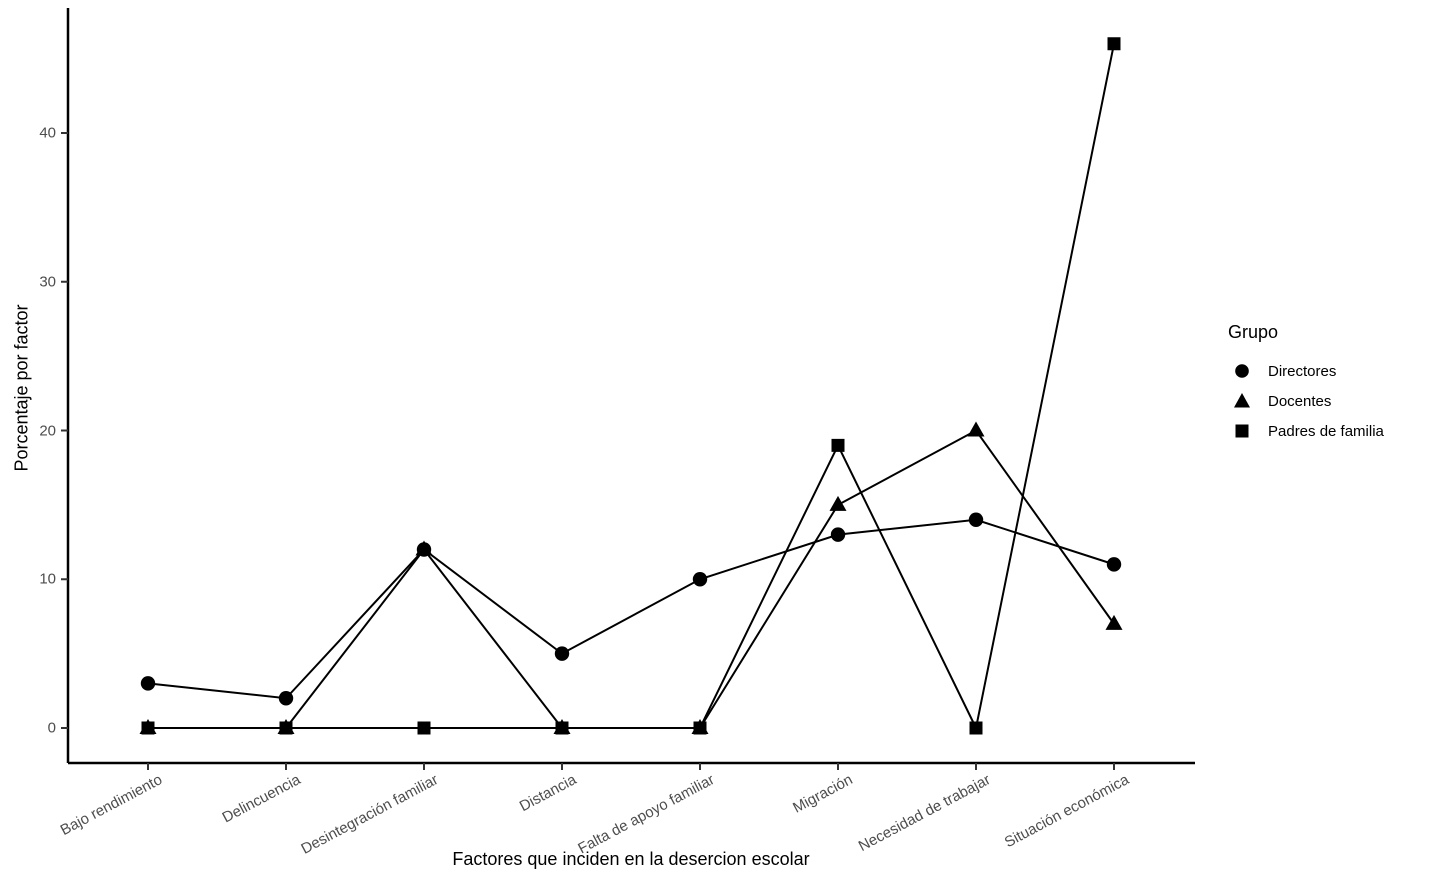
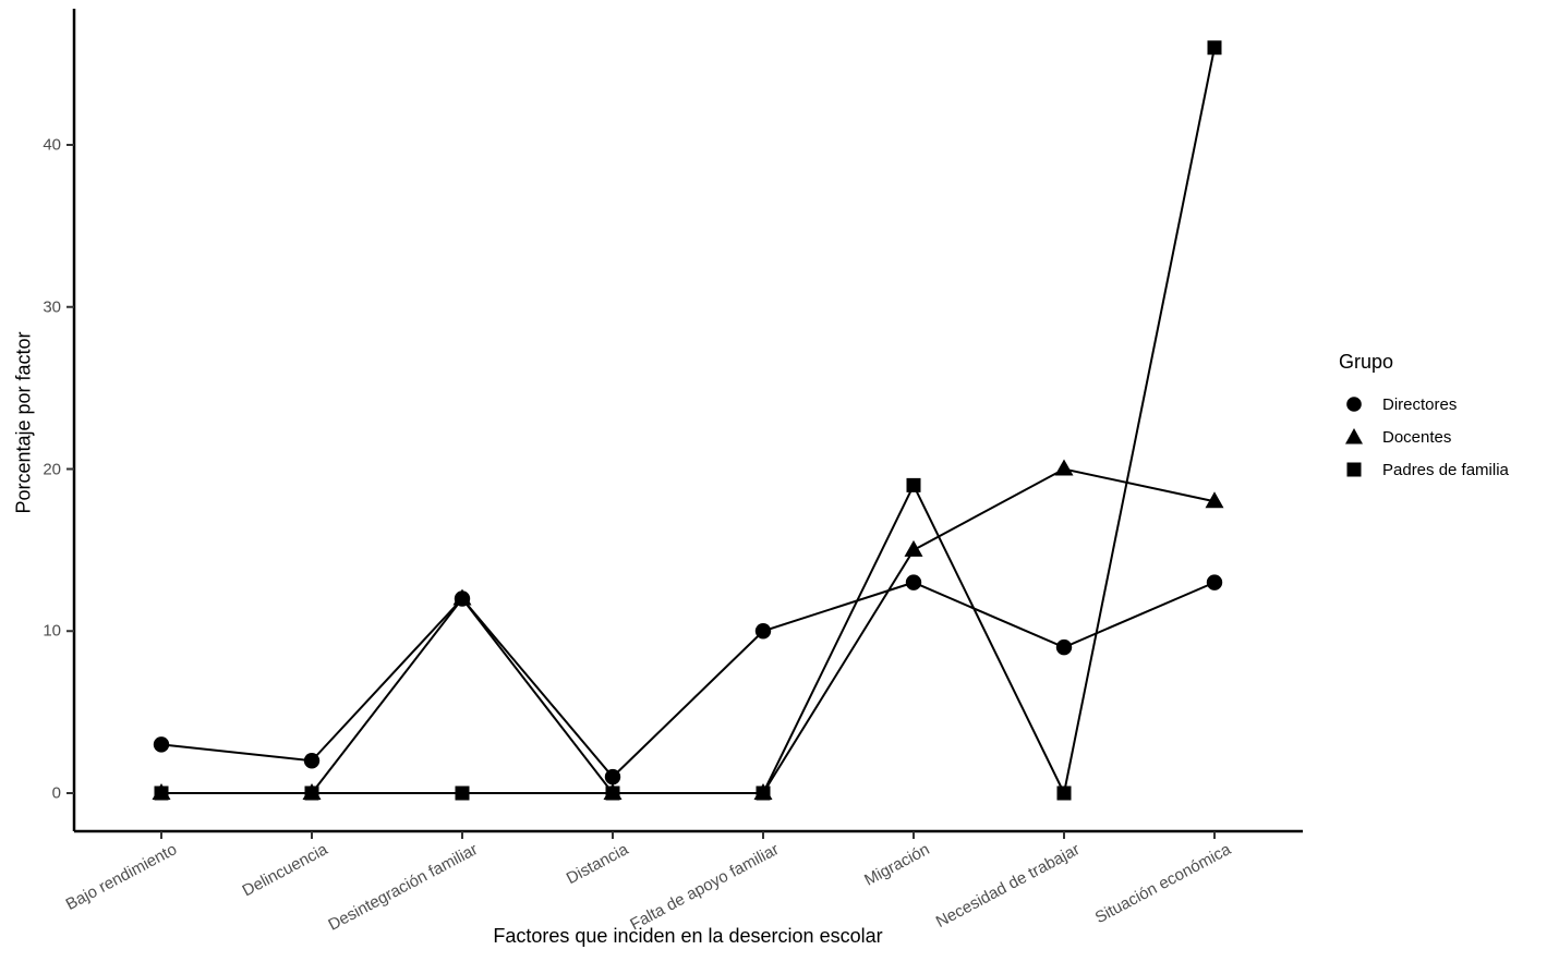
Directores/Distancia: 5 -> 1
Directores/Necesidad de trabajar: 14 -> 9
Directores/Situación económica: 11 -> 13
Docentes/Situación económica: 7 -> 18
